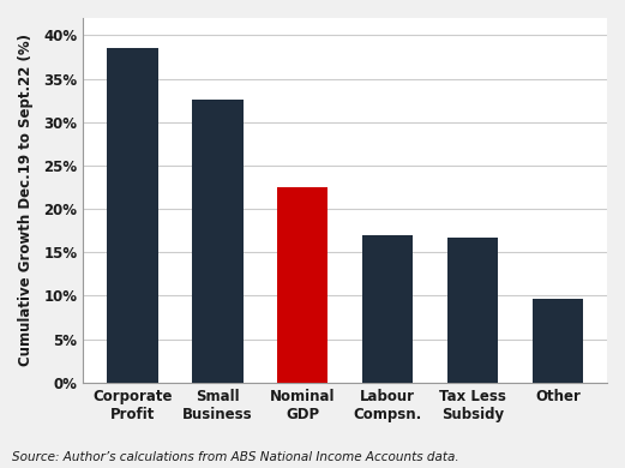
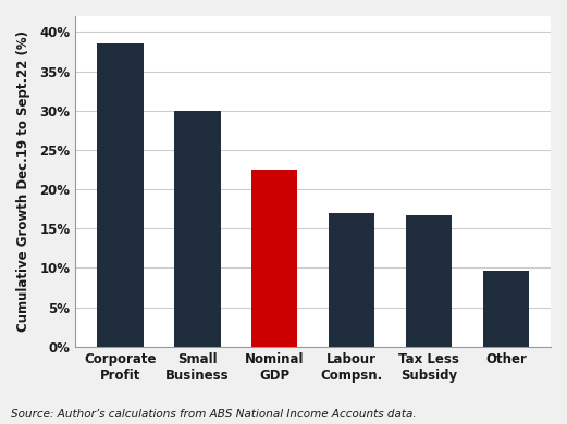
Small Business: 32.6% -> 30.0%
